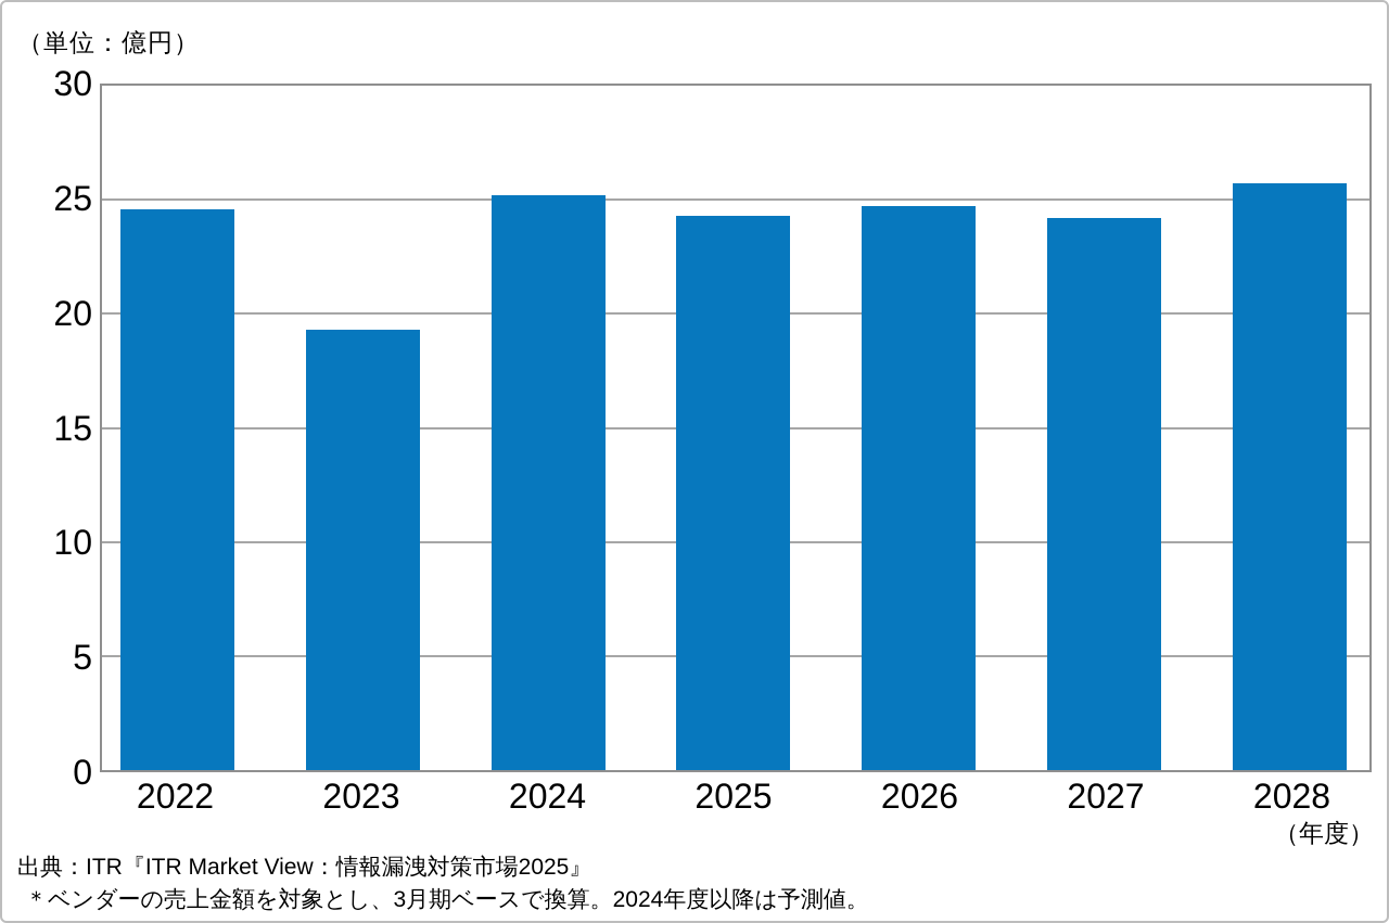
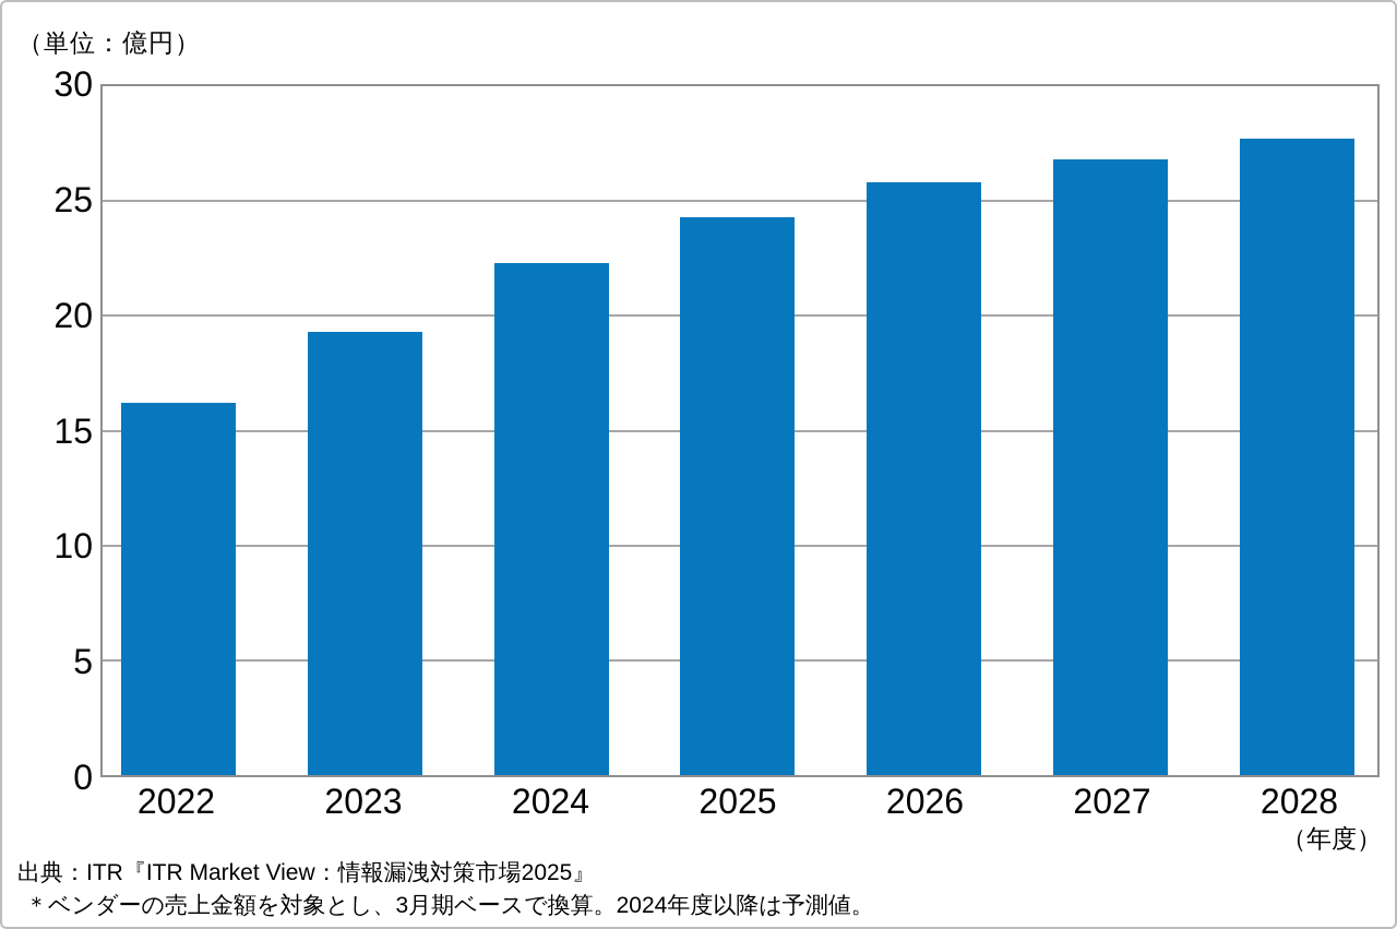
2022: 24.6 -> 16.2
2024: 25.2 -> 22.3
2026: 24.7 -> 25.8
2027: 24.2 -> 26.8
2028: 25.7 -> 27.7
